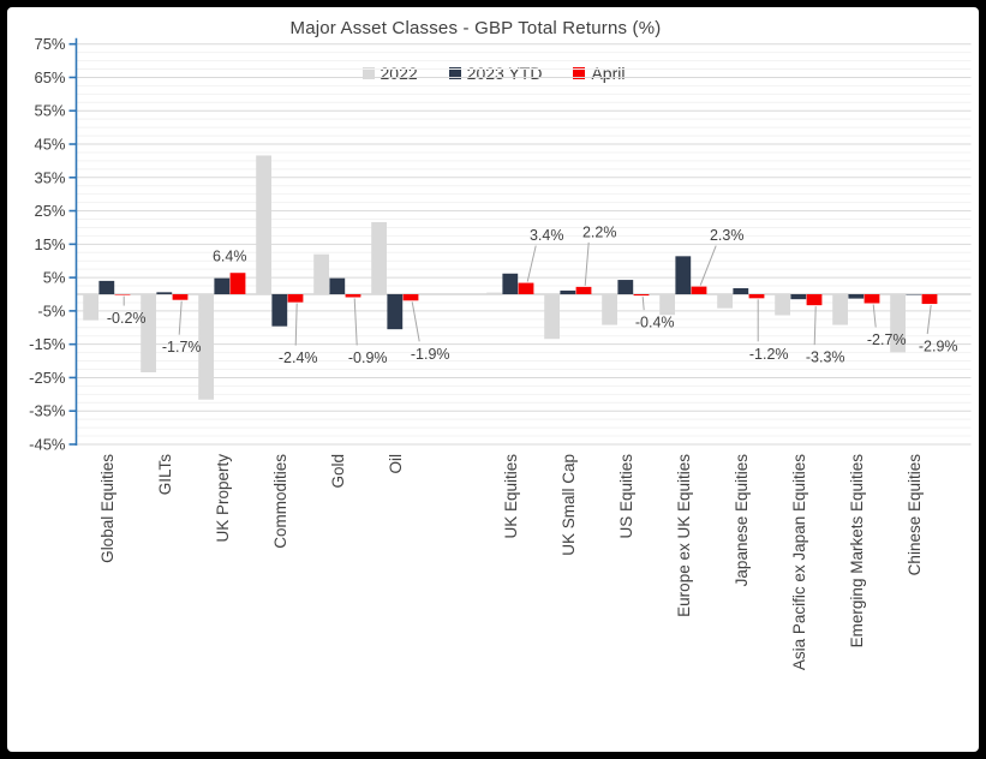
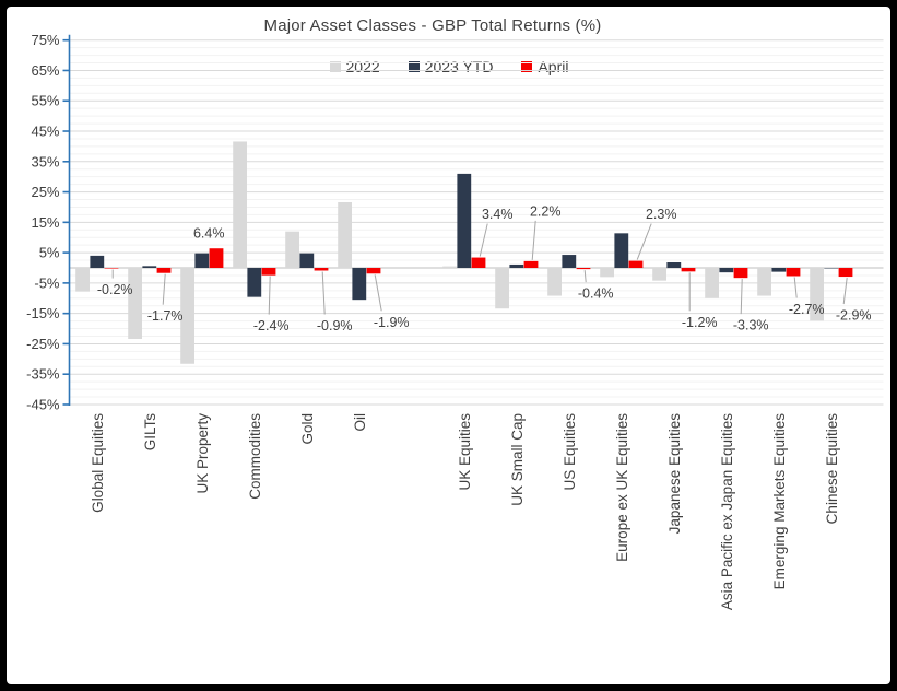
2023 YTD/UK Equities: 6% -> 31%
2022/Europe ex UK Equities: -6% -> -3%
2022/Asia Pacific ex Japan Equities: -6% -> -10%
